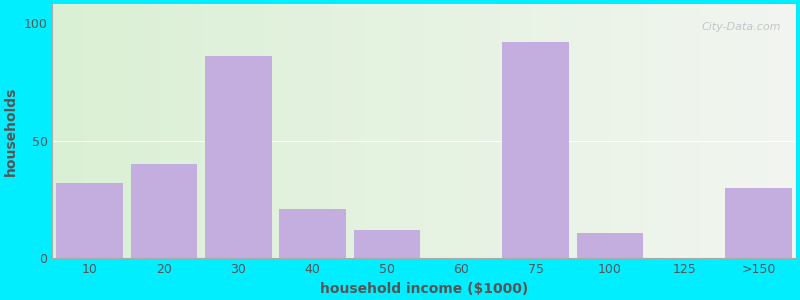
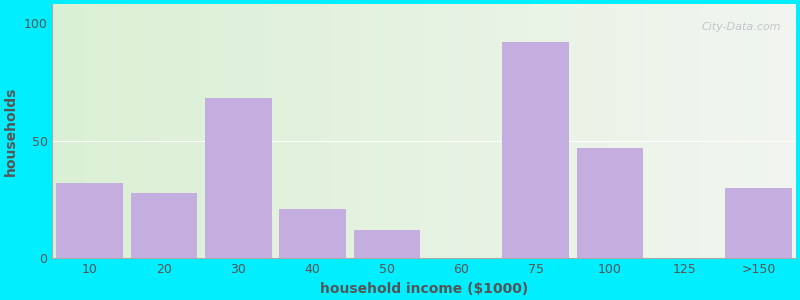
20: 40 -> 28
30: 86 -> 68
100: 11 -> 47
